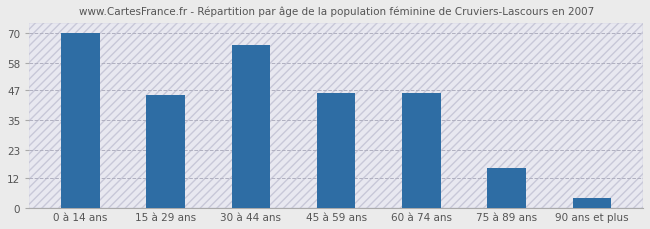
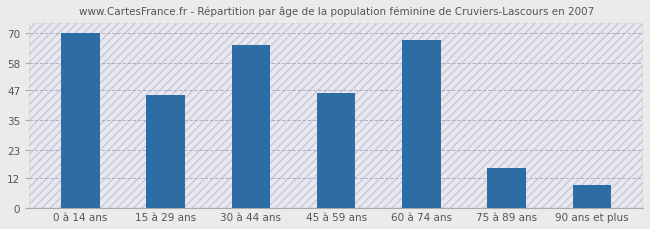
60 à 74 ans: 46 -> 67
90 ans et plus: 4 -> 9
